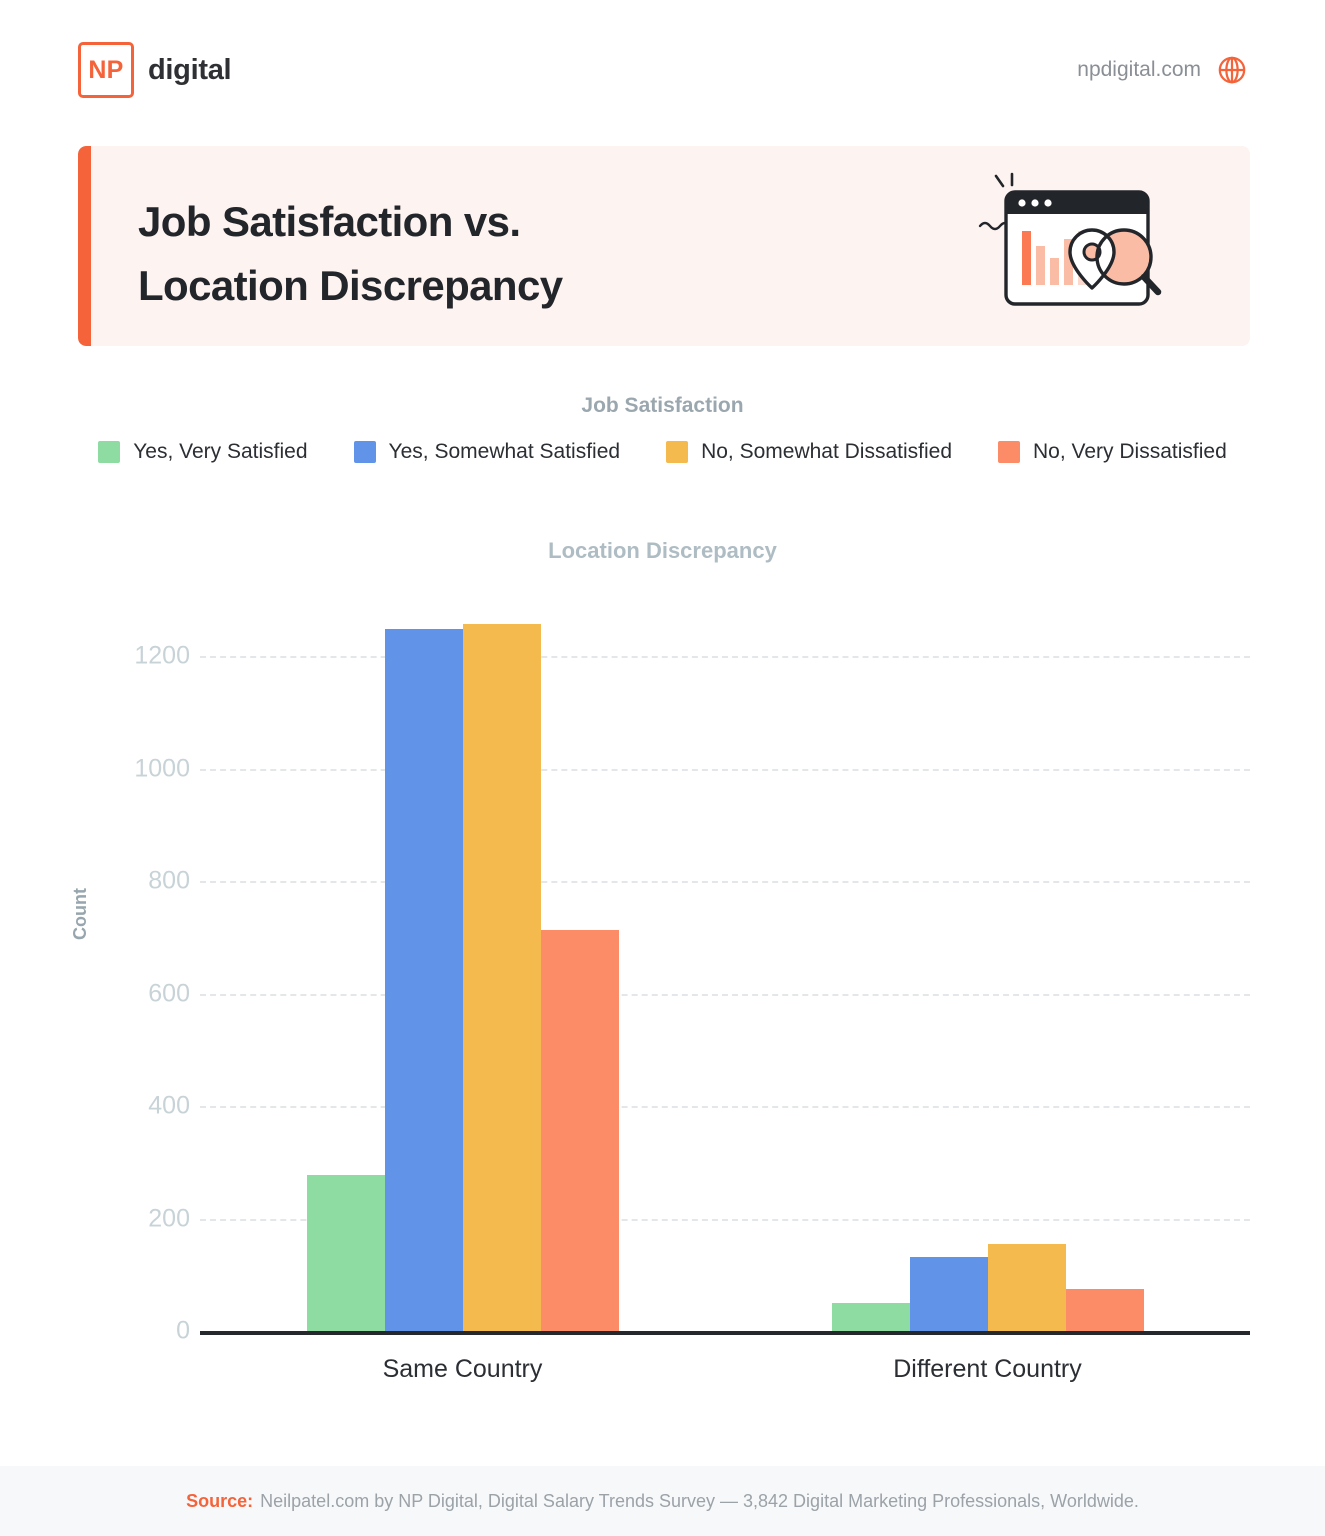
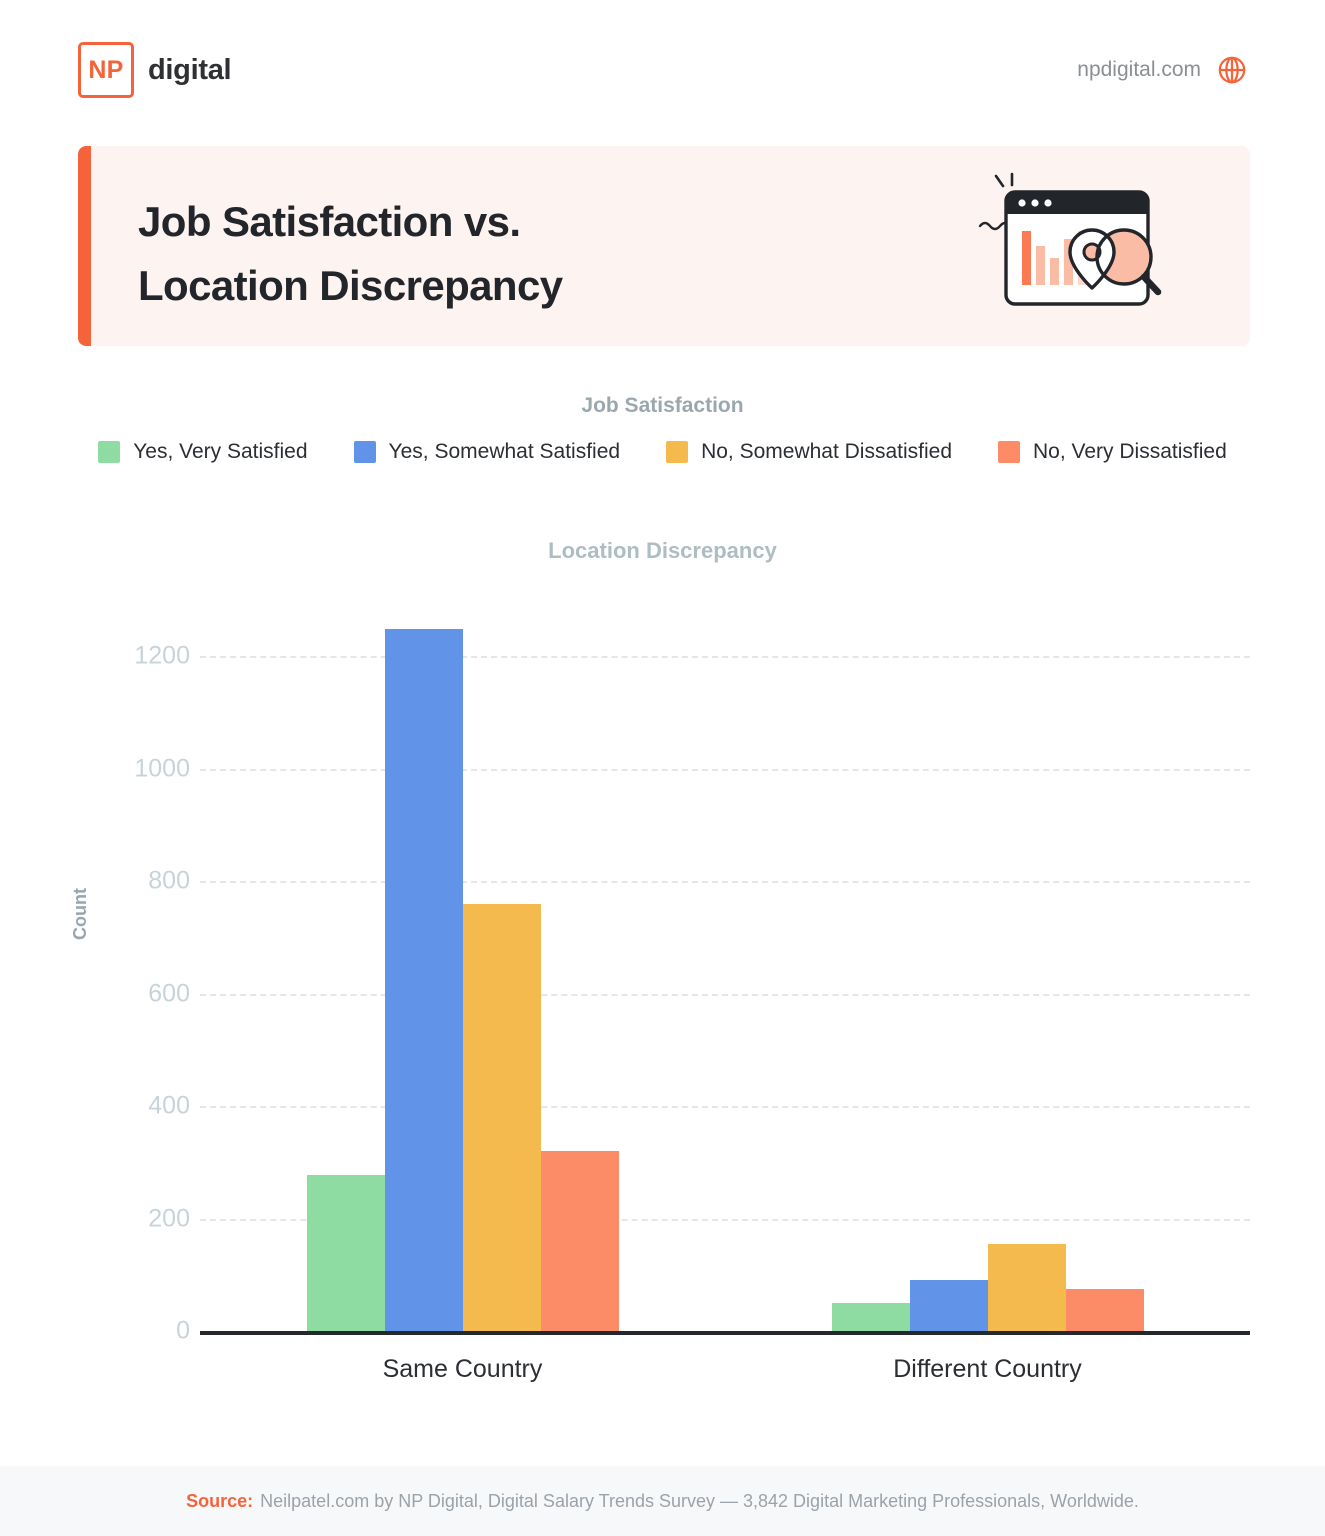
No, Somewhat Dissatisfied/Same Country: 1260 -> 760
No, Very Dissatisfied/Same Country: 710 -> 320
Yes, Somewhat Satisfied/Different Country: 130 -> 90
